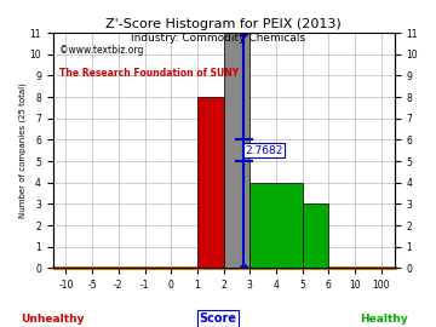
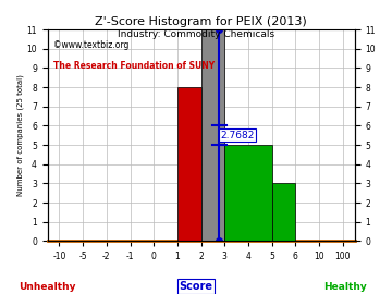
4: 4 -> 5
